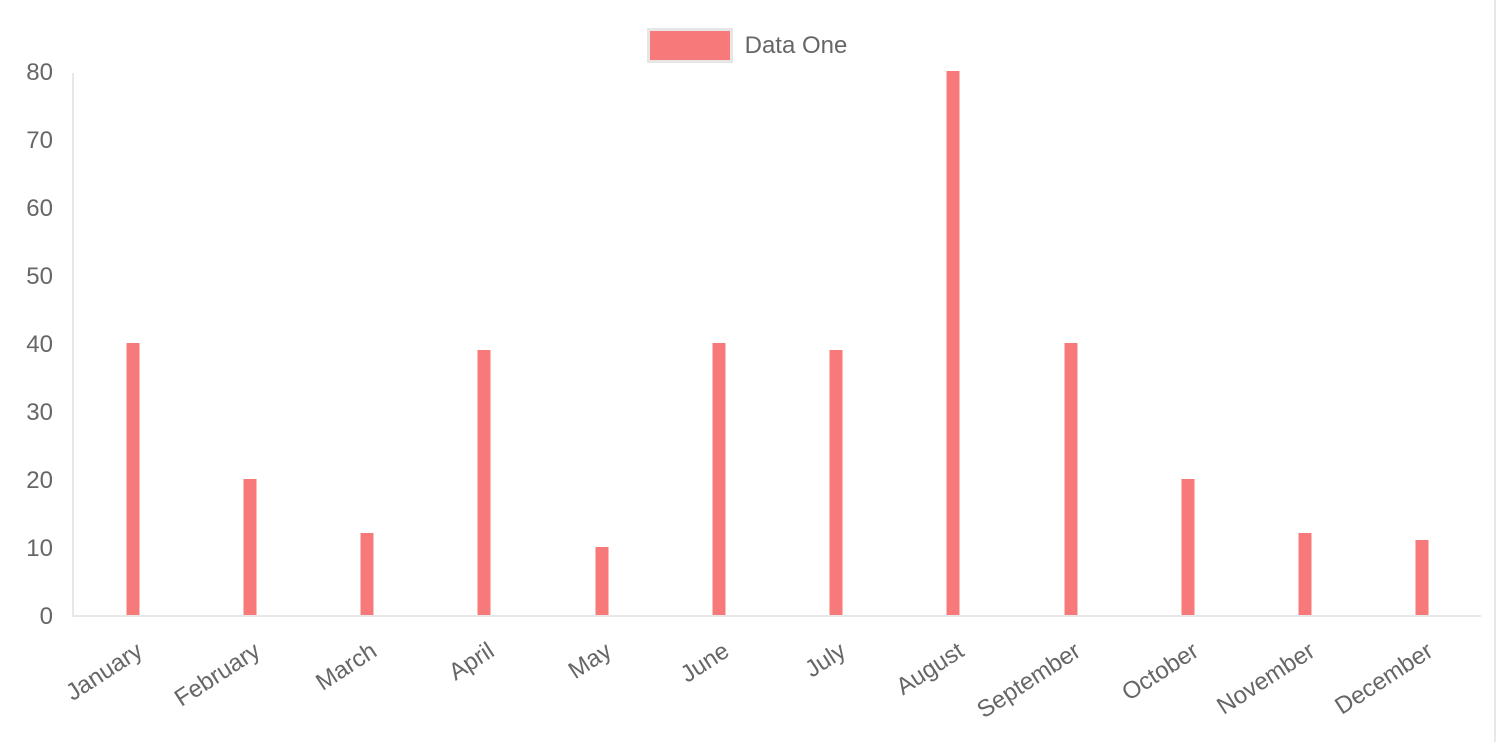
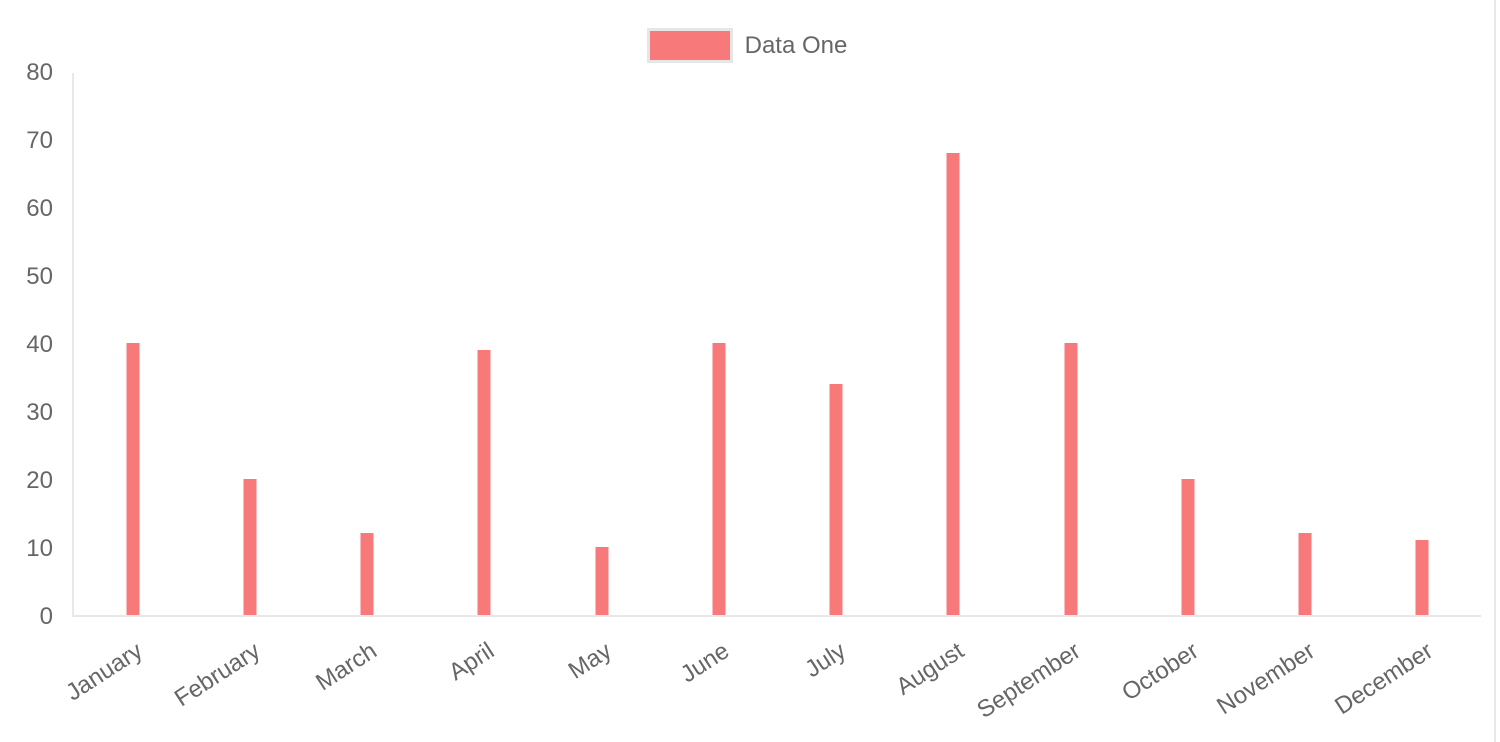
July: 39 -> 34
August: 80 -> 68
